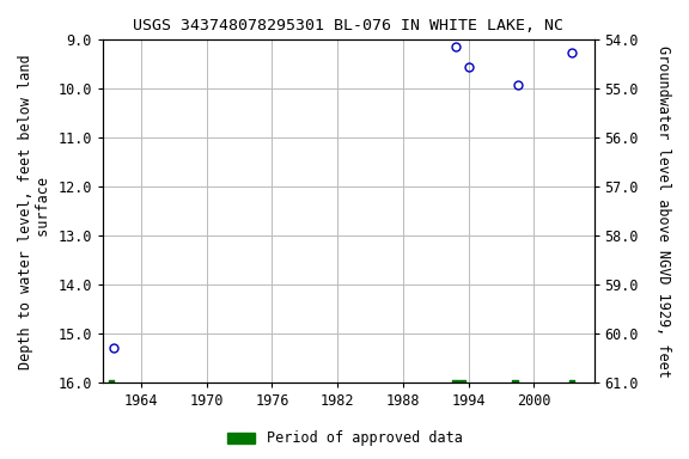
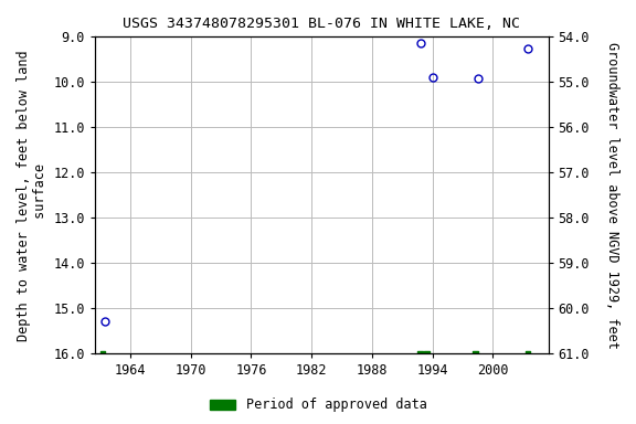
1994: 9.55 -> 9.90
